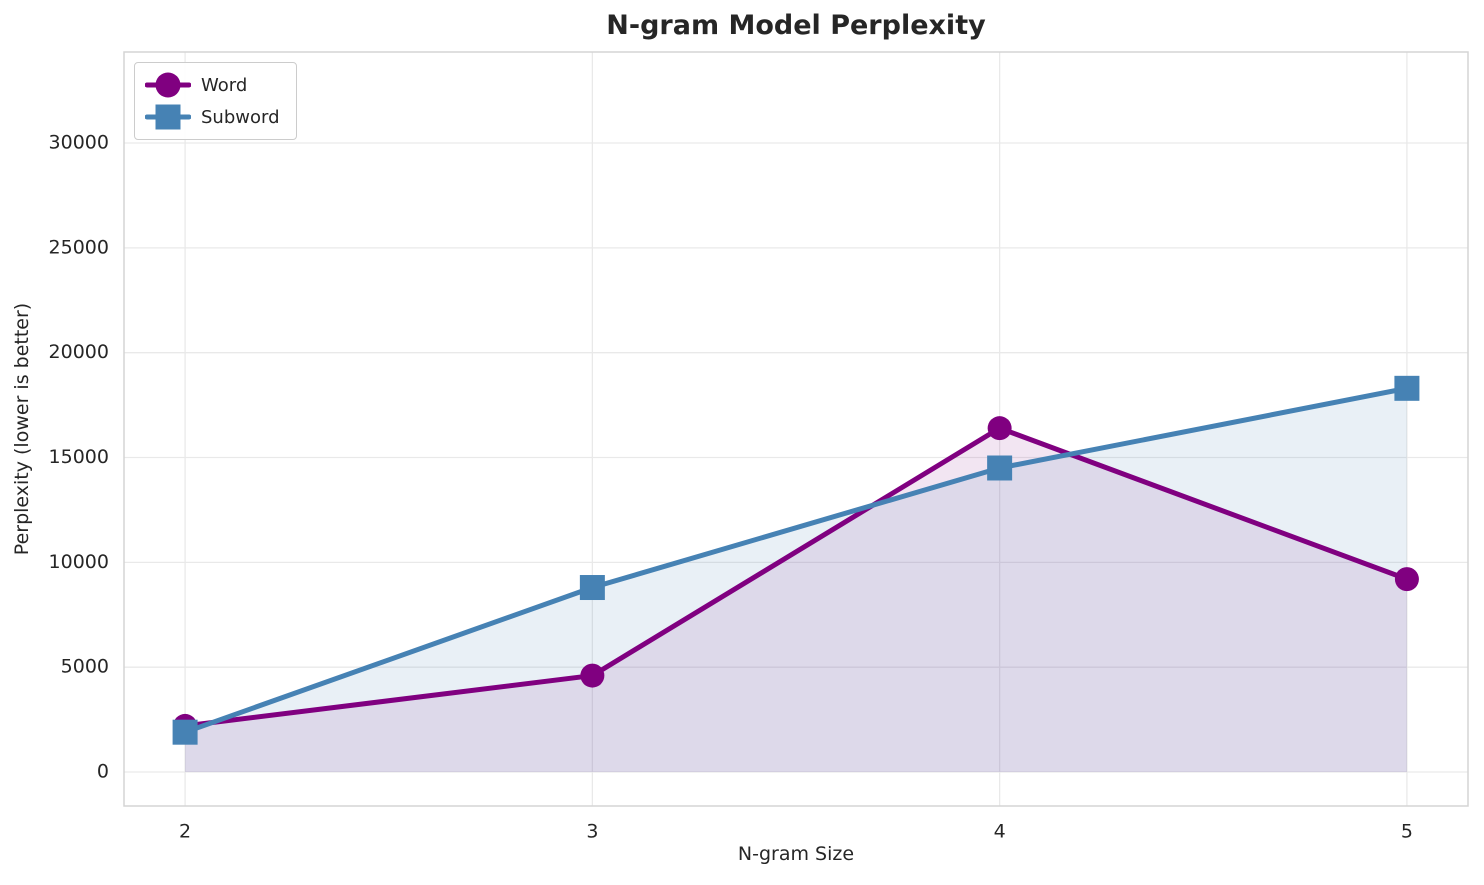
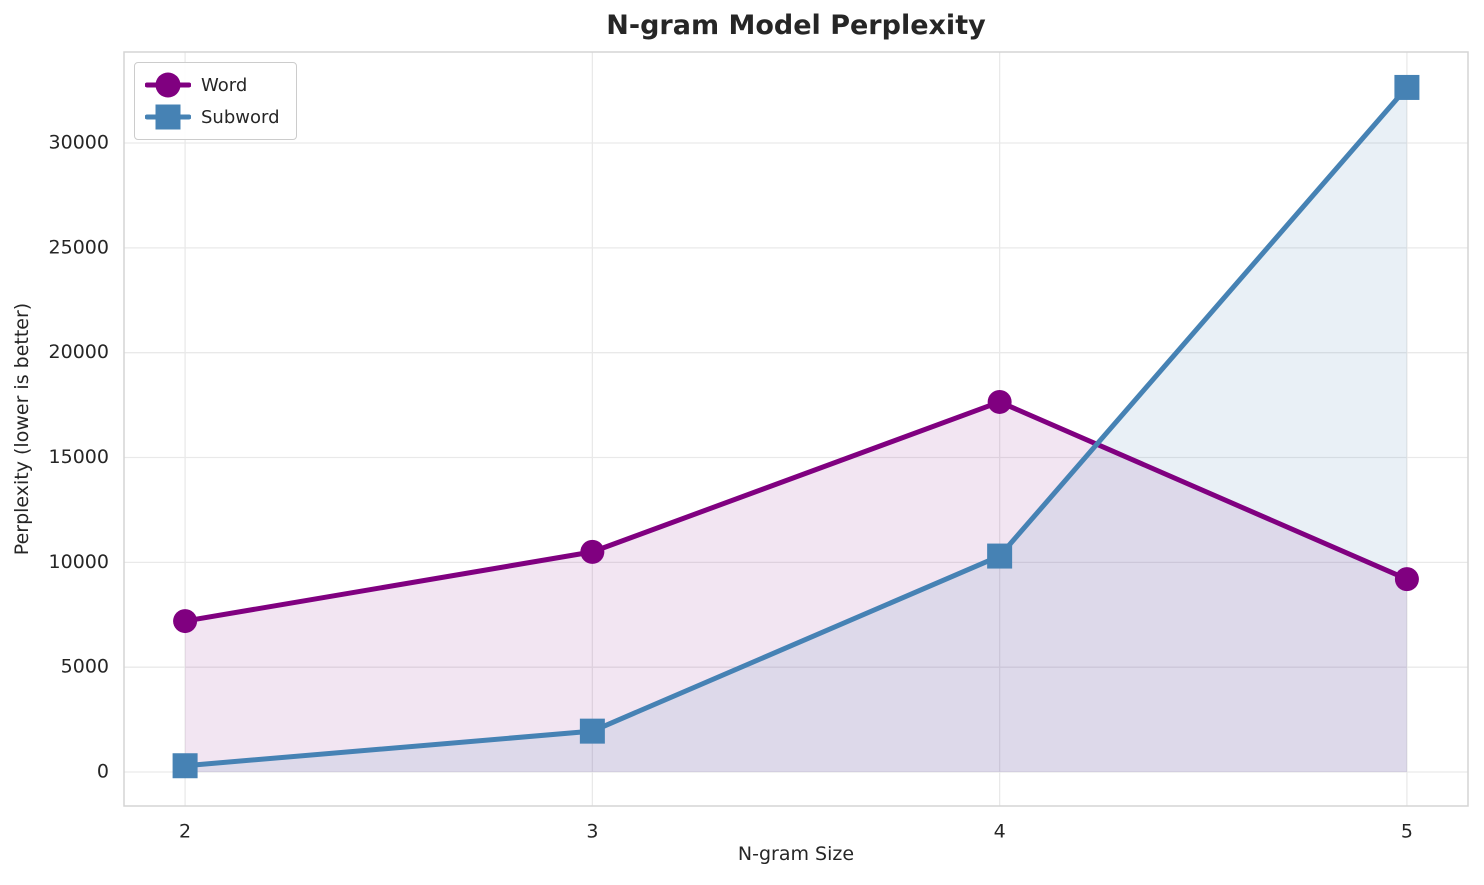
Word/2: 2200 -> 7200
Subword/2: 1900 -> 300
Word/3: 4600 -> 10500
Subword/3: 8800 -> 2000
Word/4: 16400 -> 17600
Subword/4: 14500 -> 10300
Subword/5: 18300 -> 32600
